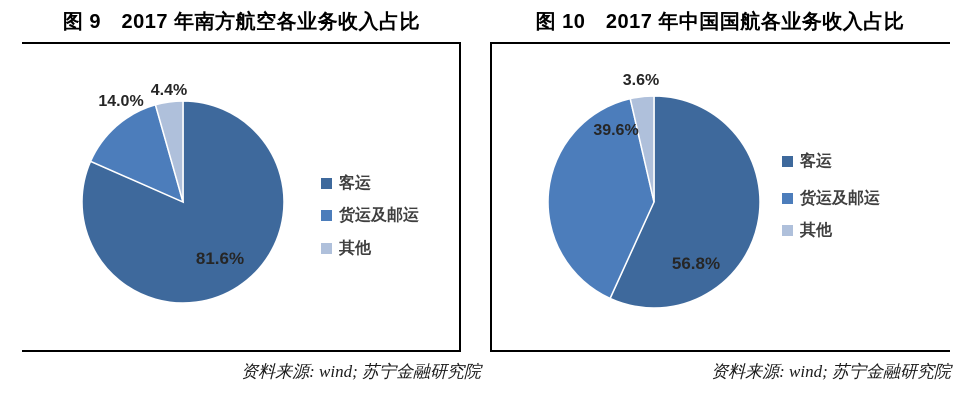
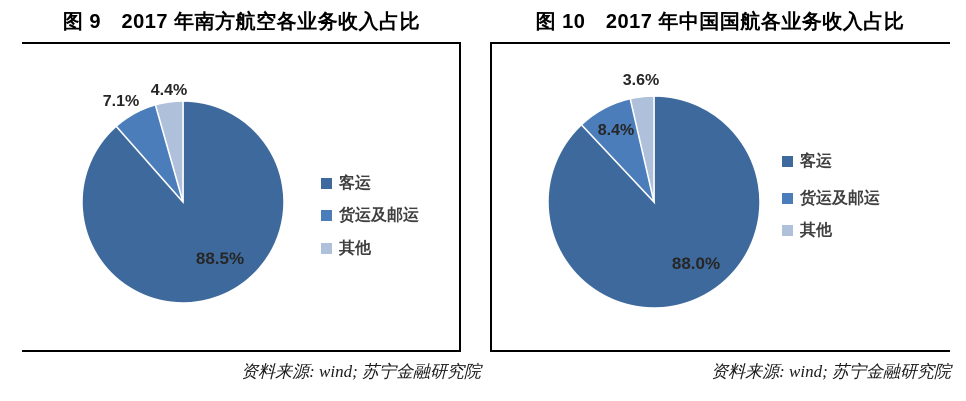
图 9 2017 年南方航空各业务收入占比/客运: 81.6% -> 88.5%
图 9 2017 年南方航空各业务收入占比/货运及邮运: 14.0% -> 7.1%
图 10 2017 年中国国航各业务收入占比/客运: 56.8% -> 88.0%
图 10 2017 年中国国航各业务收入占比/货运及邮运: 39.6% -> 8.4%
